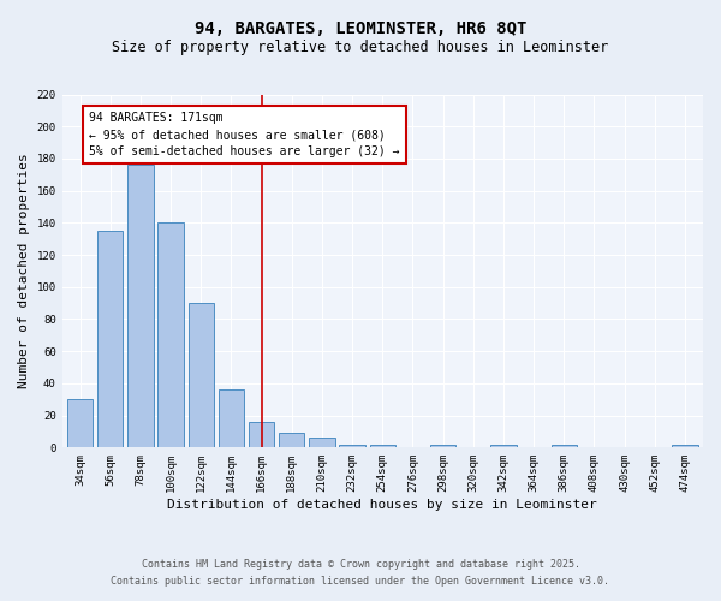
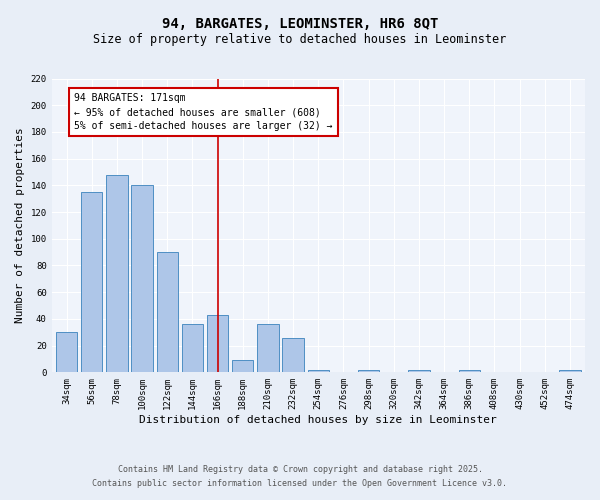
78sqm: 176 -> 148
166sqm: 16 -> 43
210sqm: 6 -> 36
232sqm: 2 -> 26
